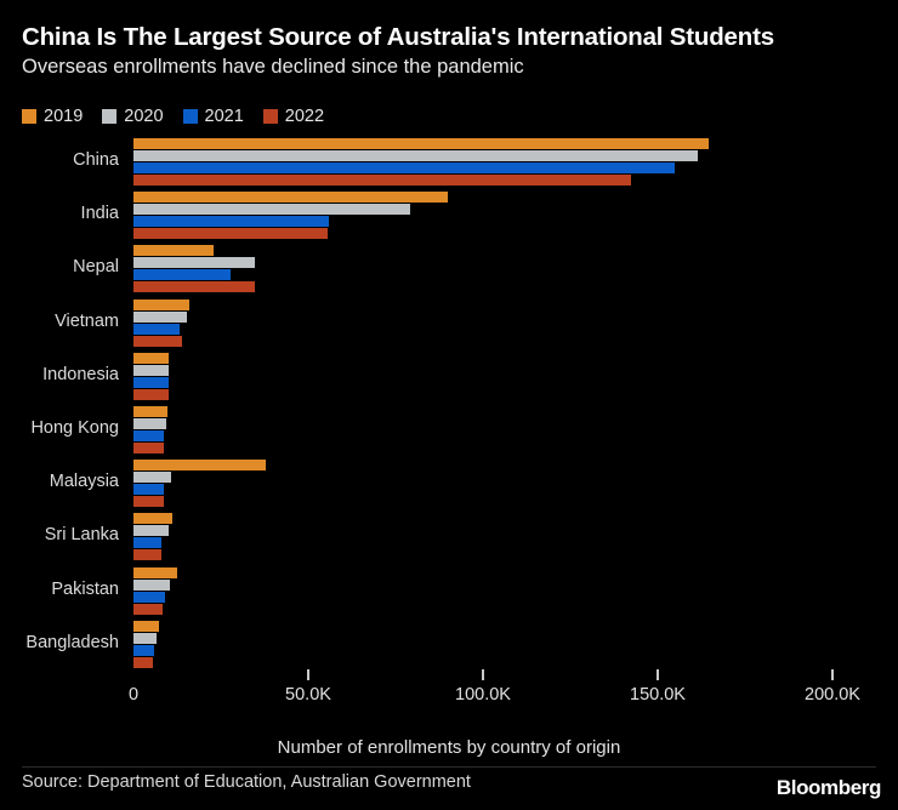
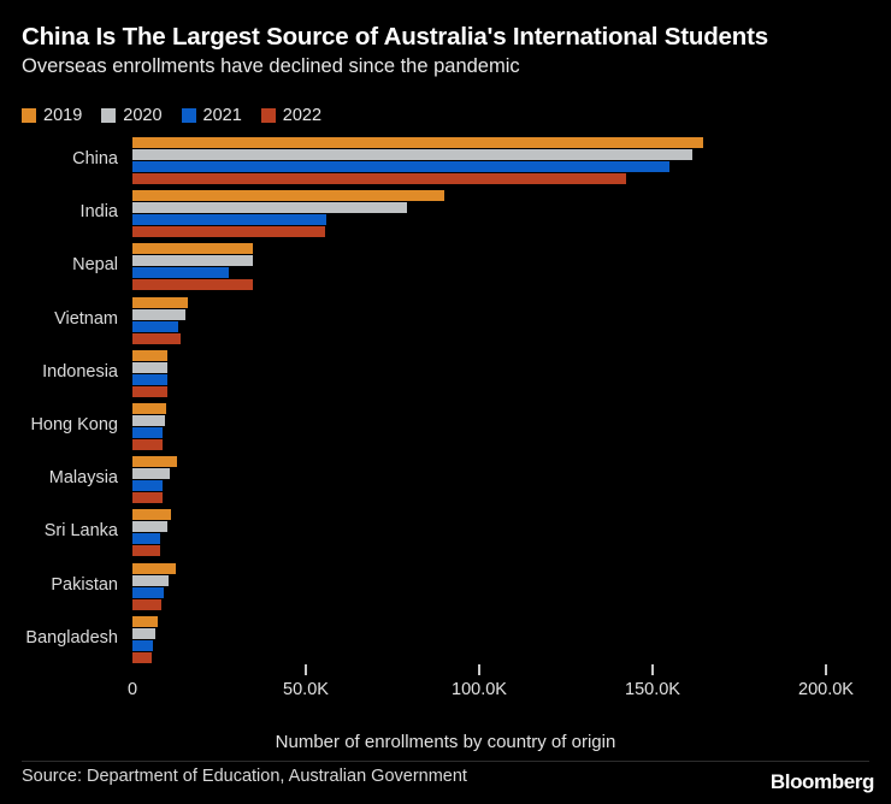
2019/Nepal: 23K -> 35K
2019/Malaysia: 38K -> 13K
